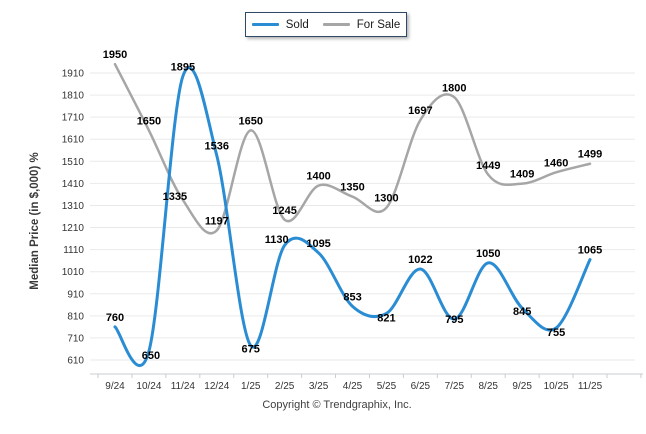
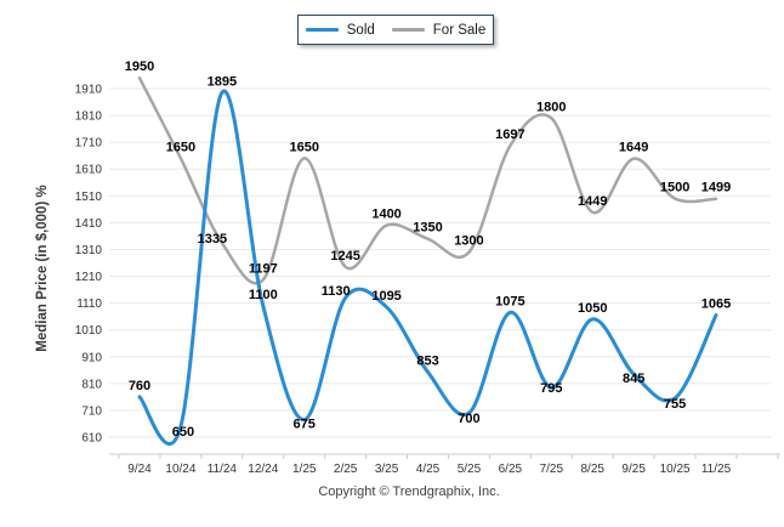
Sold/12/24: 1536 -> 1100
Sold/5/25: 821 -> 700
Sold/6/25: 1022 -> 1075
For Sale/9/25: 1409 -> 1649
For Sale/10/25: 1460 -> 1500
